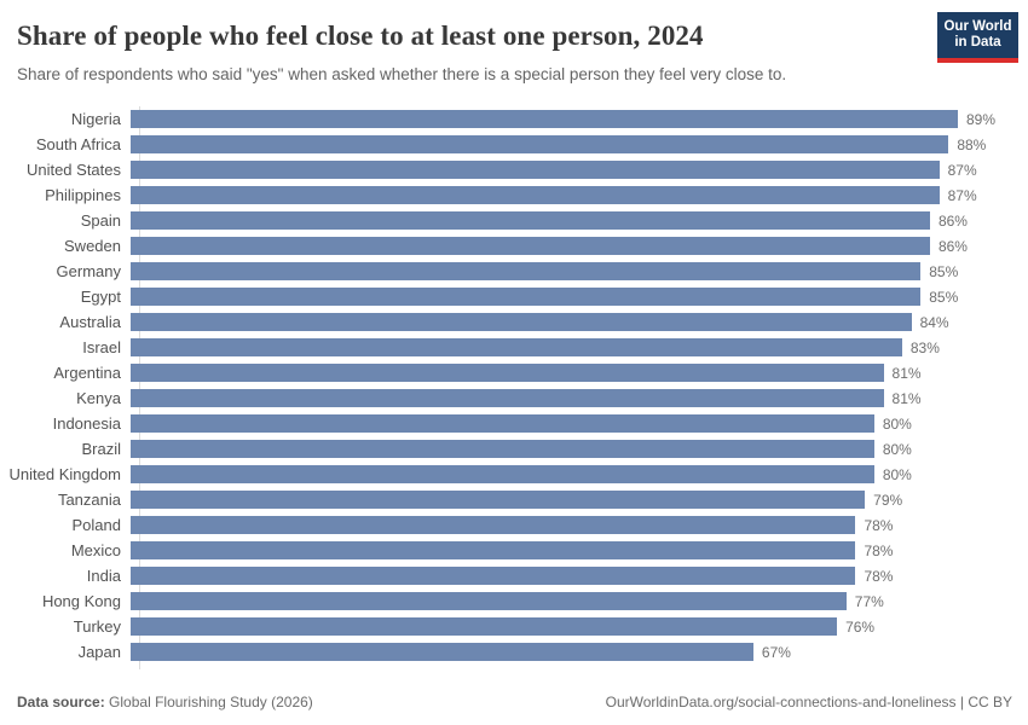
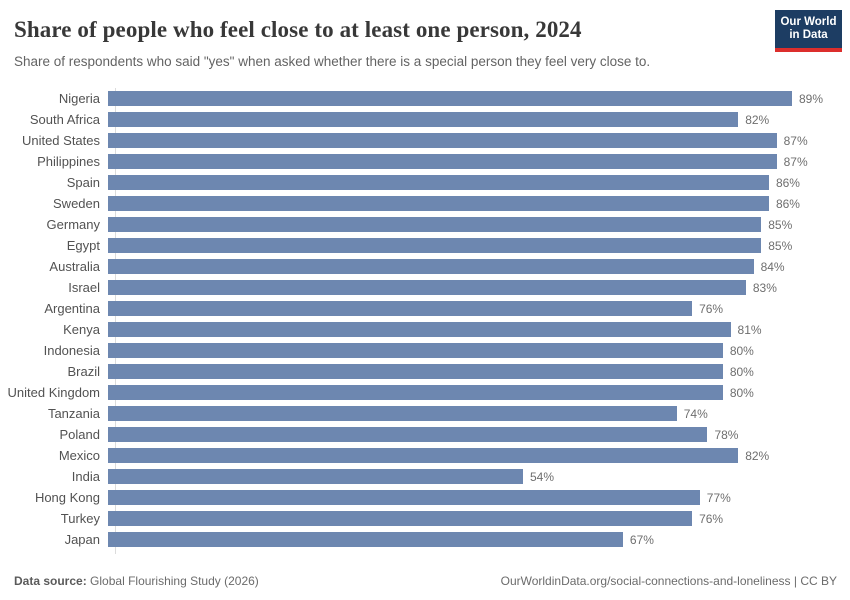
South Africa: 88% -> 82%
Argentina: 81% -> 76%
Tanzania: 79% -> 74%
Mexico: 78% -> 82%
India: 78% -> 54%
